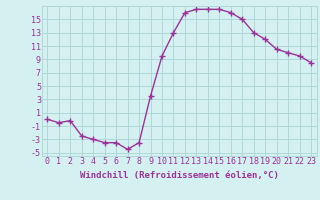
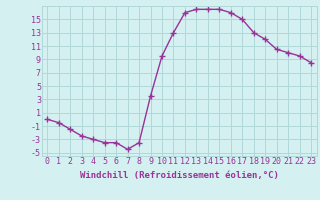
2: -0.2 -> -1.5
